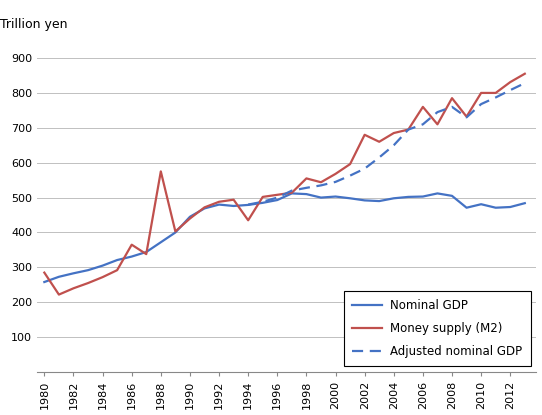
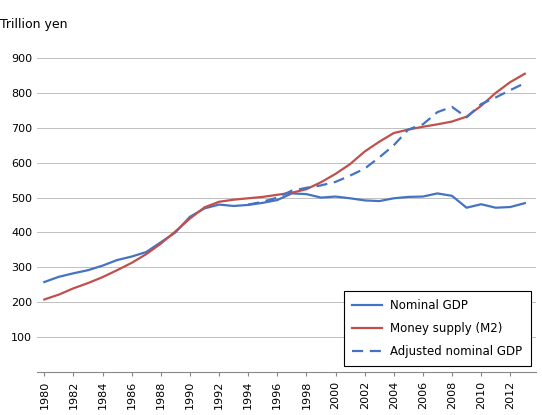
Money supply (M2)/1980: 285 -> 208
Money supply (M2)/1986: 365 -> 313
Money supply (M2)/1988: 575 -> 368
Money supply (M2)/1994: 435 -> 498
Money supply (M2)/1998: 555 -> 524
Money supply (M2)/2002: 680 -> 632
Money supply (M2)/2006: 760 -> 703
Money supply (M2)/2008: 785 -> 718
Money supply (M2)/2010: 800 -> 763
